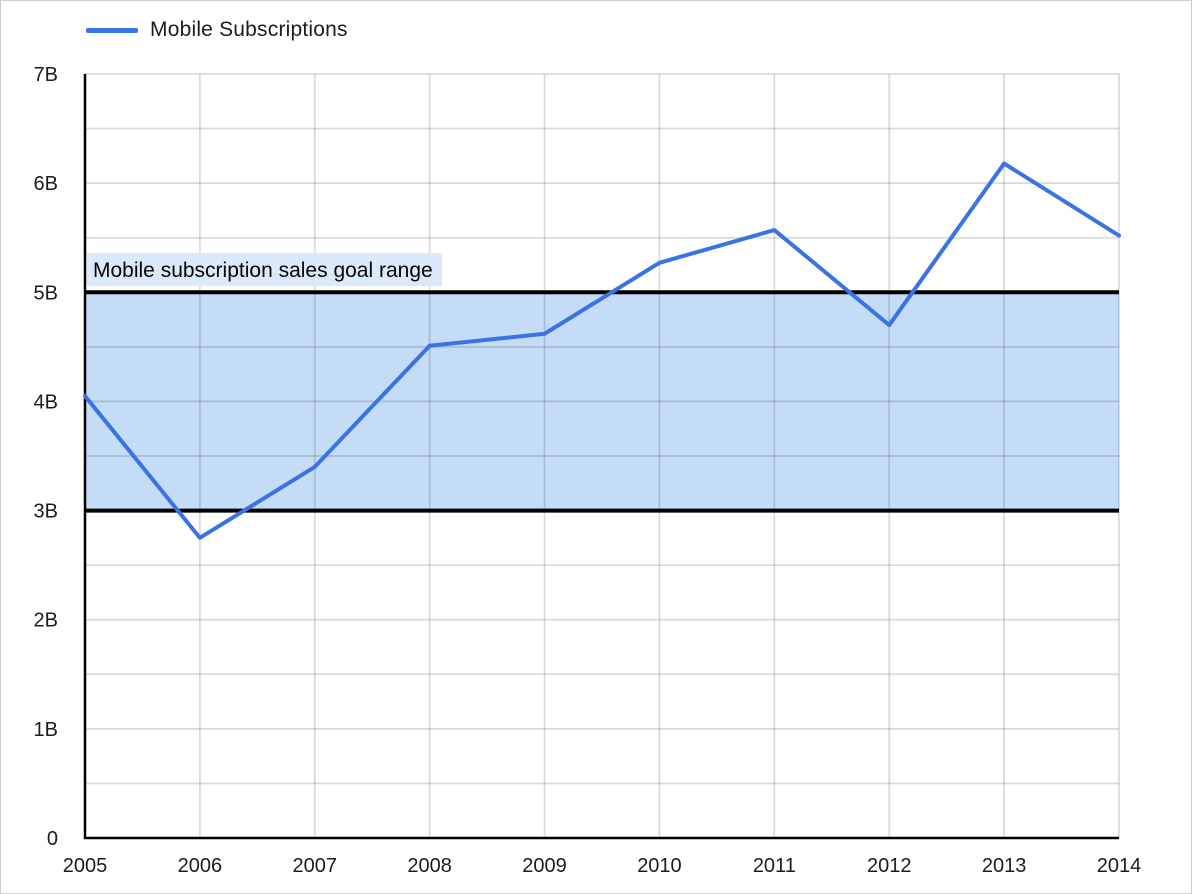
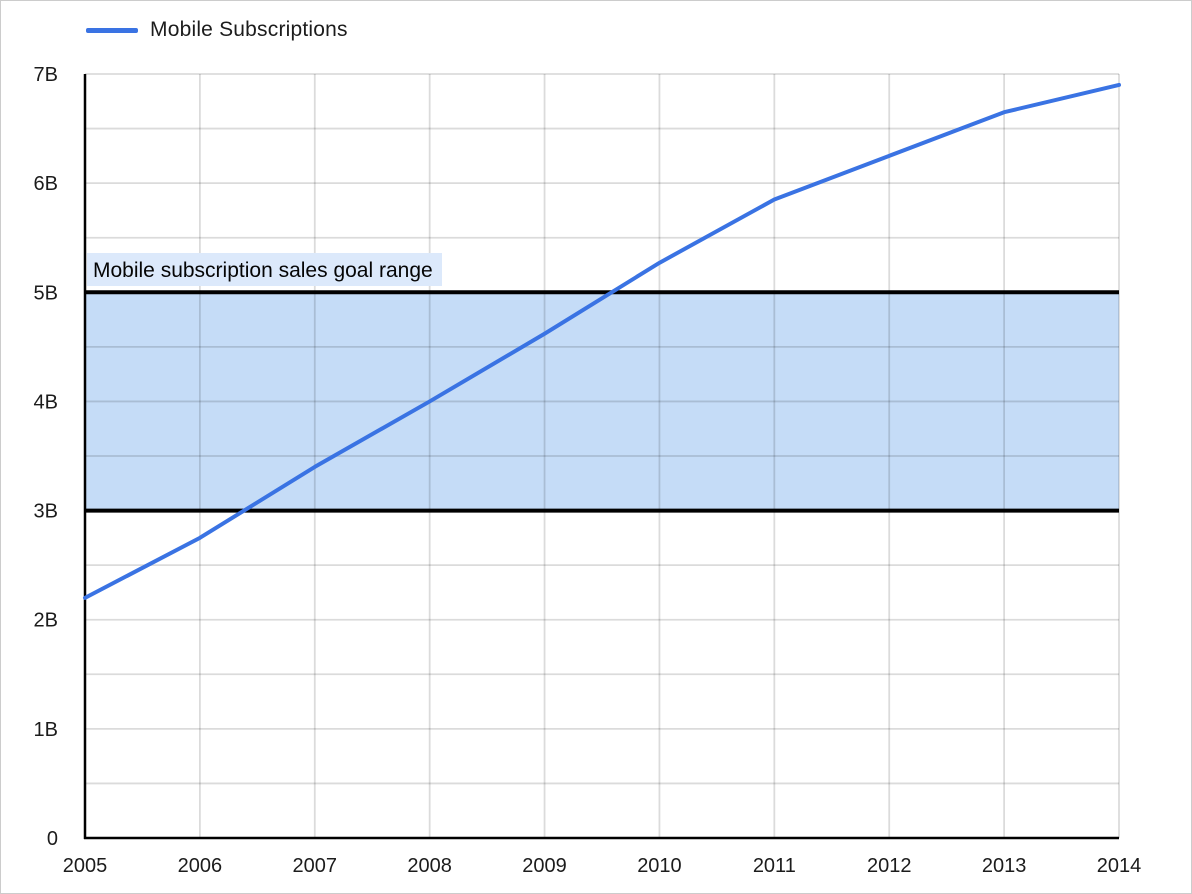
2005: 4.05B -> 2.20B
2008: 4.51B -> 4.00B
2011: 5.57B -> 5.85B
2012: 4.70B -> 6.25B
2013: 6.18B -> 6.65B
2014: 5.52B -> 6.90B
